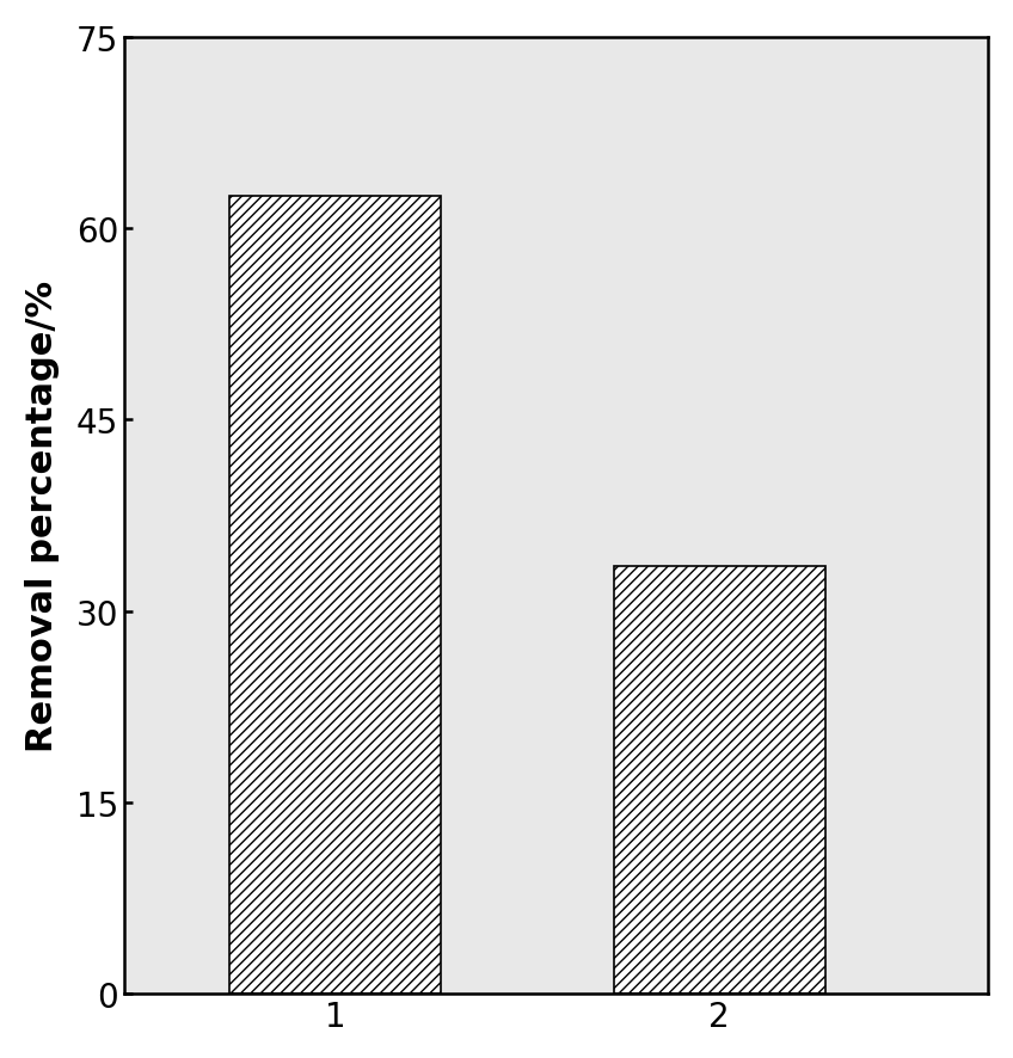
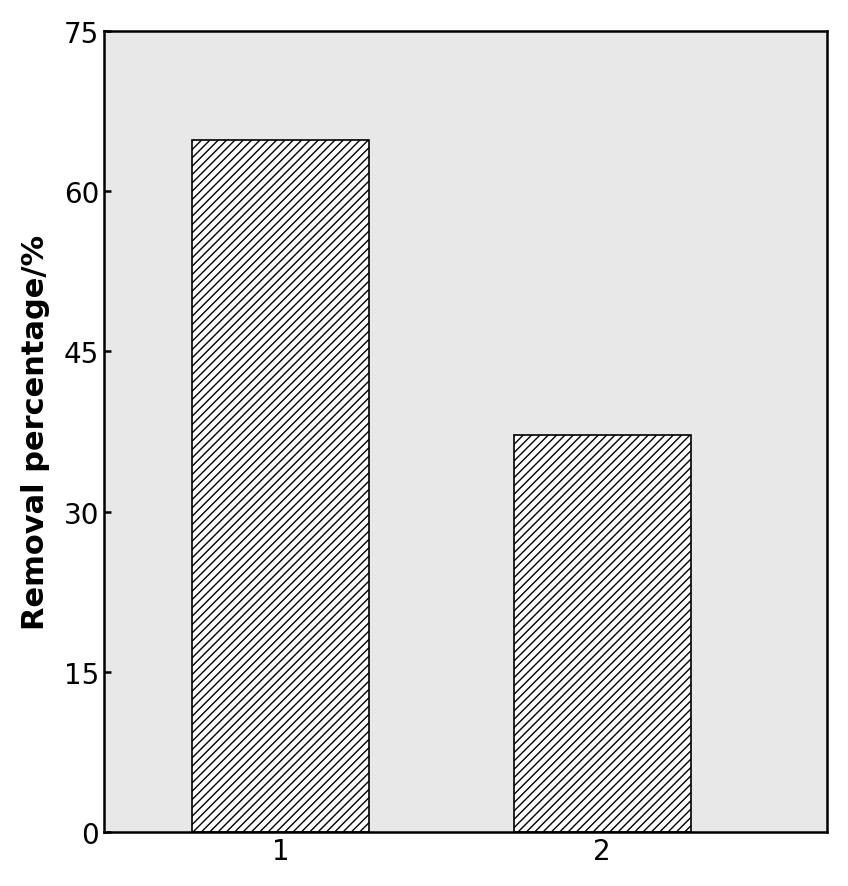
1: 62.5 -> 64.8
2: 33.5 -> 37.2
